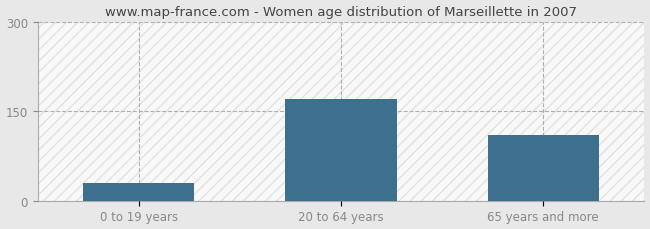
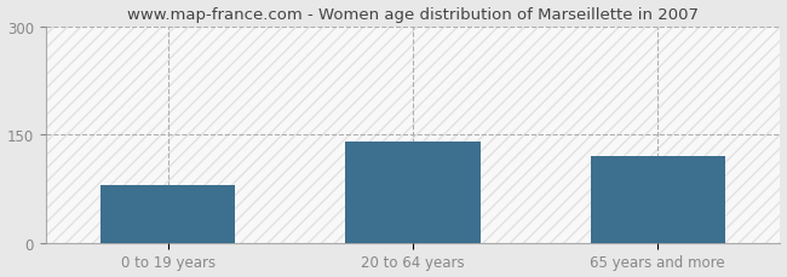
0 to 19 years: 30 -> 80
20 to 64 years: 170 -> 140
65 years and more: 110 -> 120
